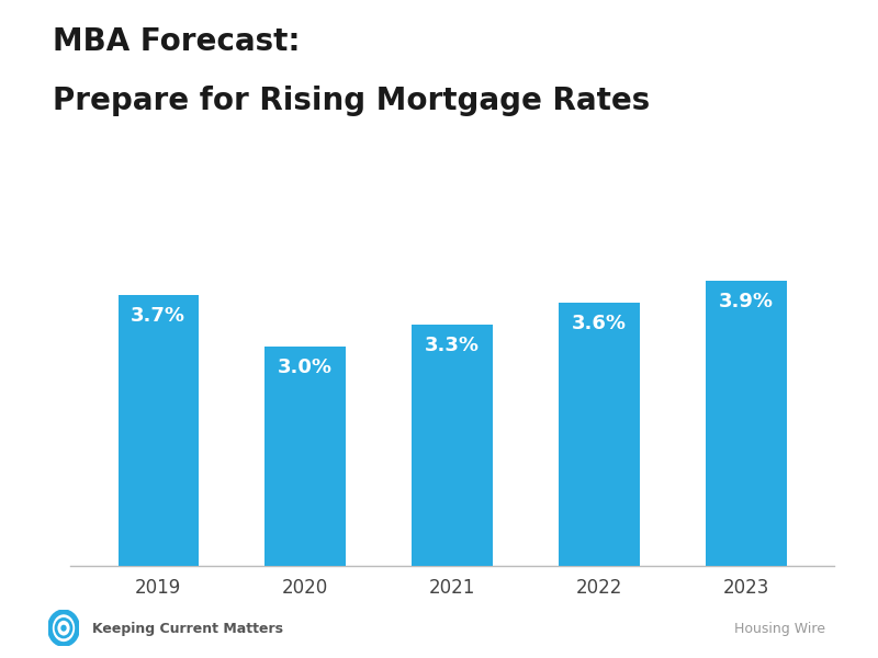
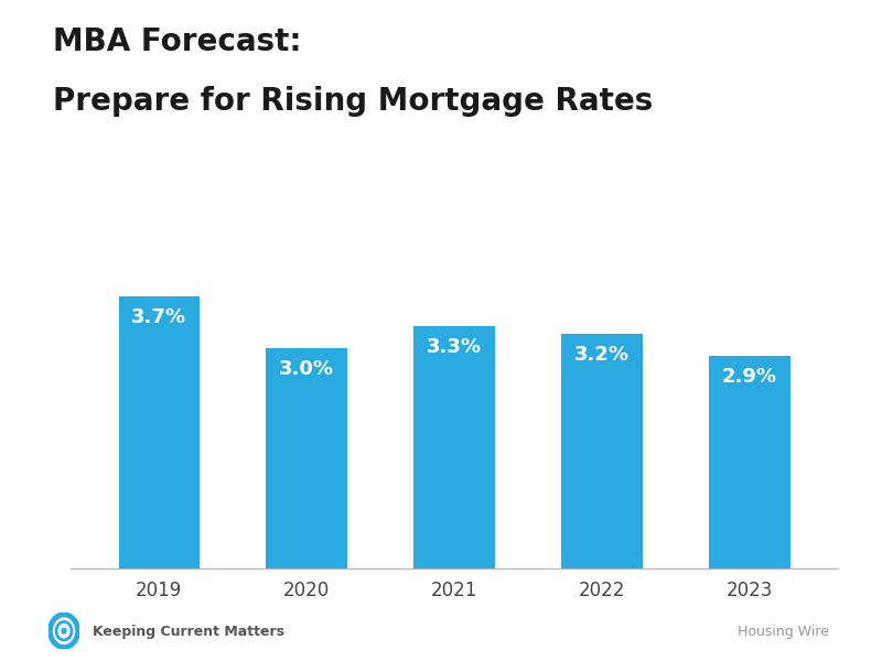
2022: 3.6% -> 3.2%
2023: 3.9% -> 2.9%
